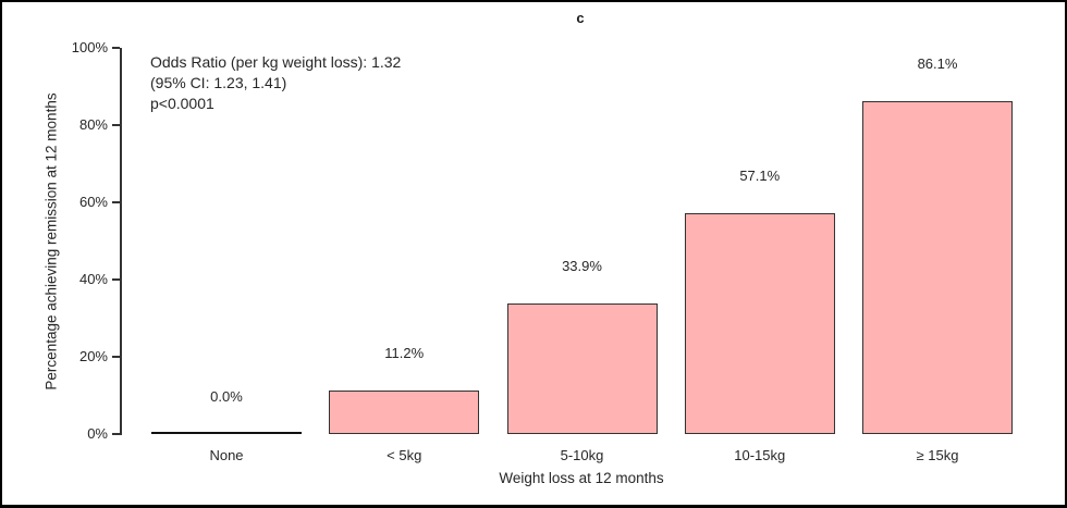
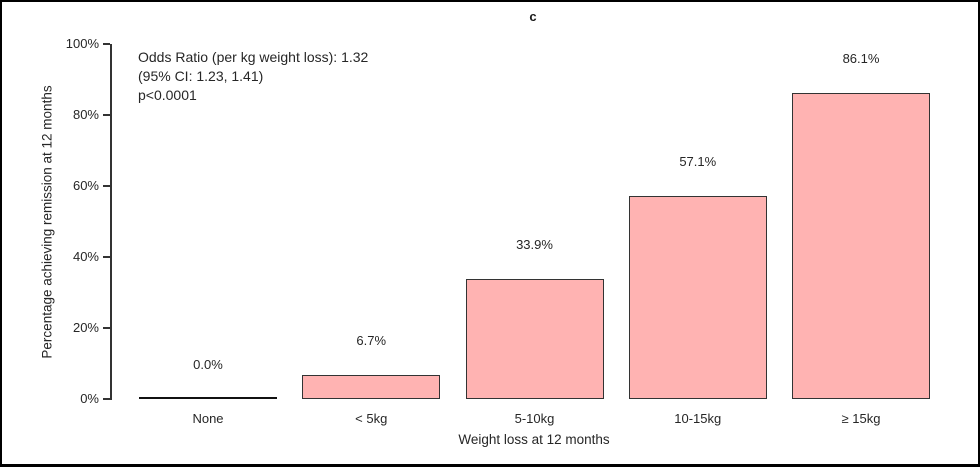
< 5kg: 11.2% -> 6.7%
